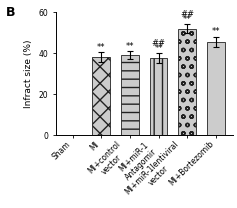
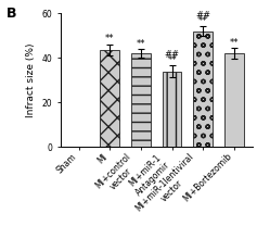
MI: 38.0 -> 43.5
MI+control vector: 39.0 -> 42.0
MI+miR-1 Antagomir: 37.5 -> 34.0
MI+Bortezomib: 45.5 -> 42.0
